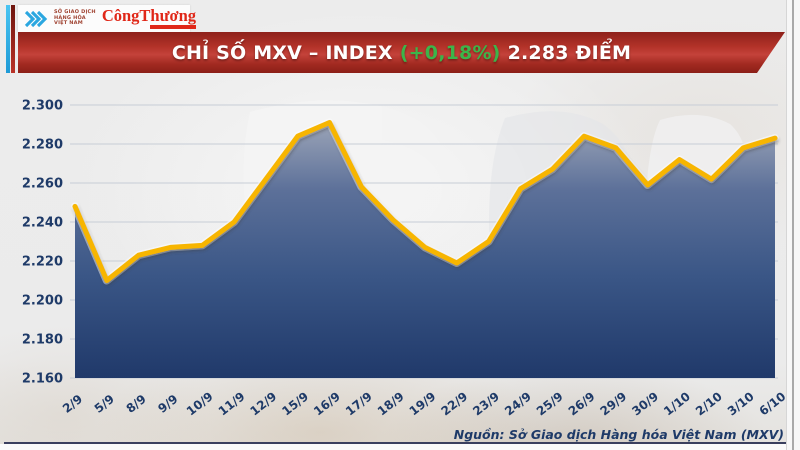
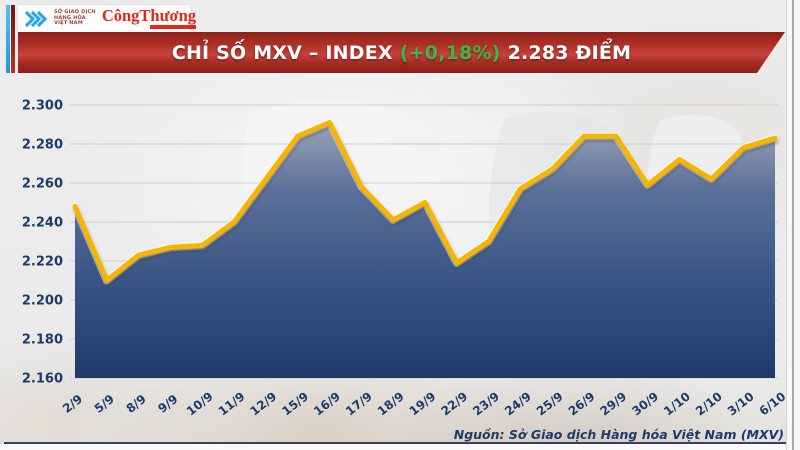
19/9: 2.227 -> 2.250
29/9: 2.278 -> 2.284
